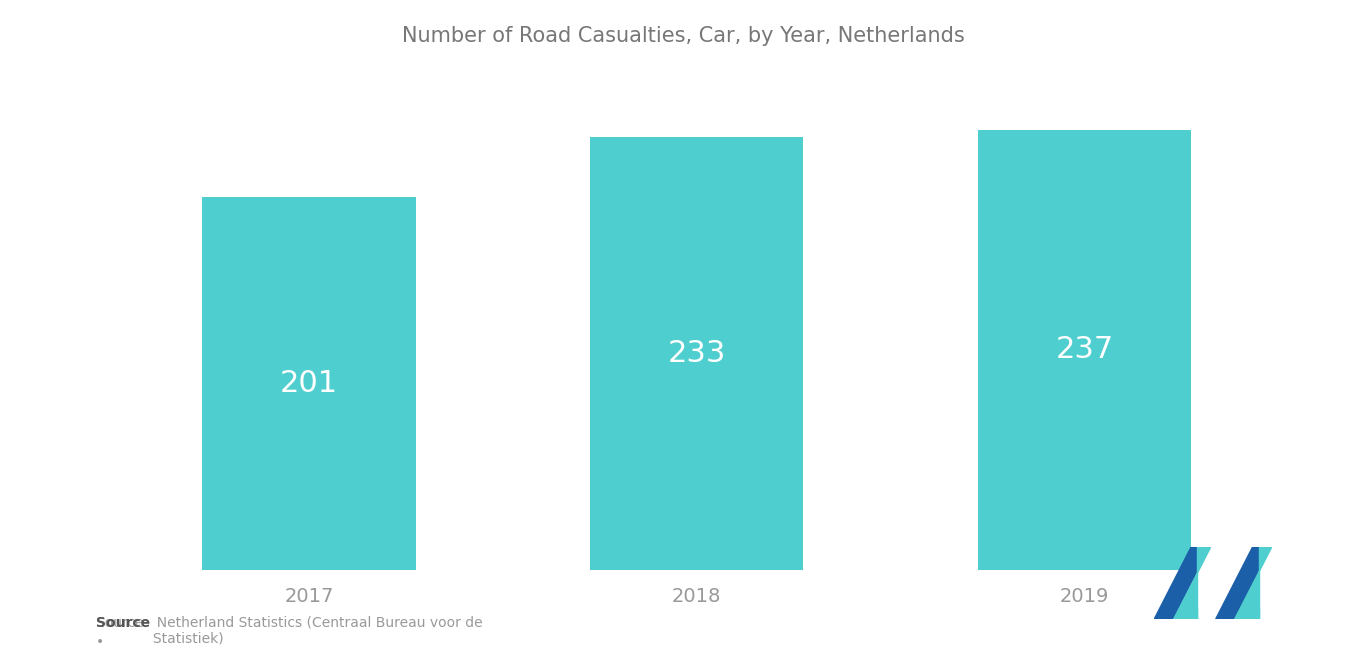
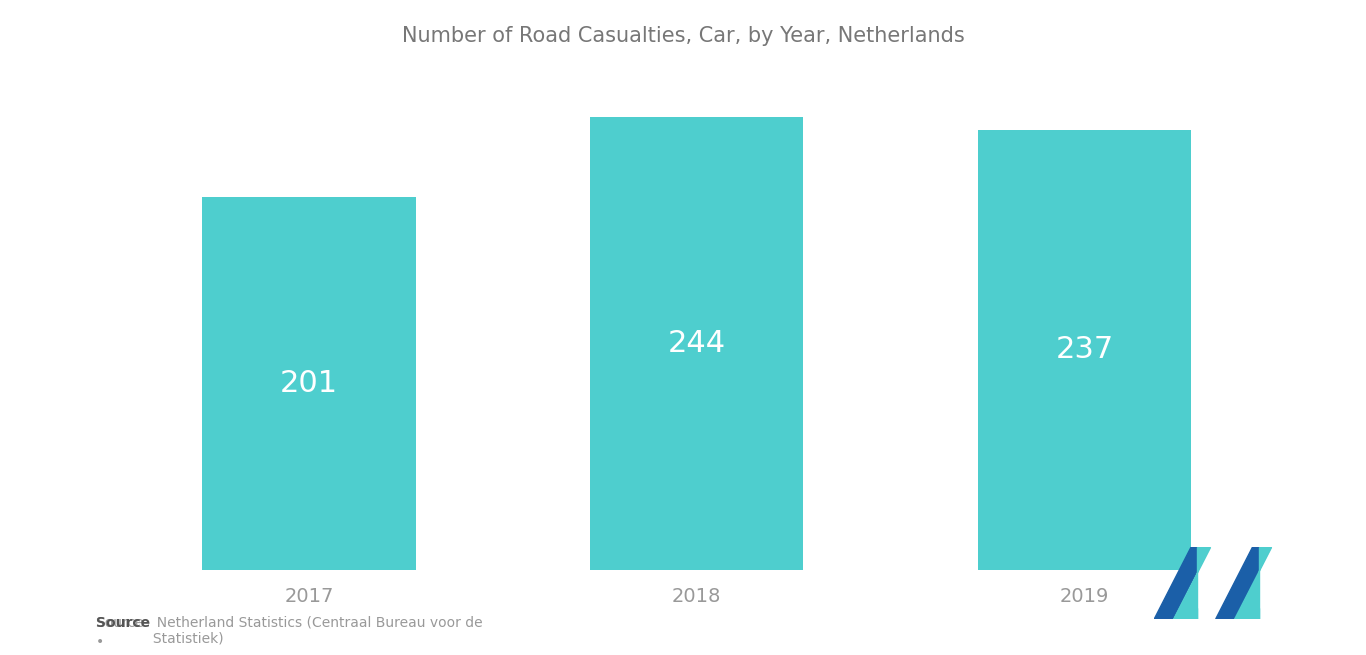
2018: 233 -> 244
